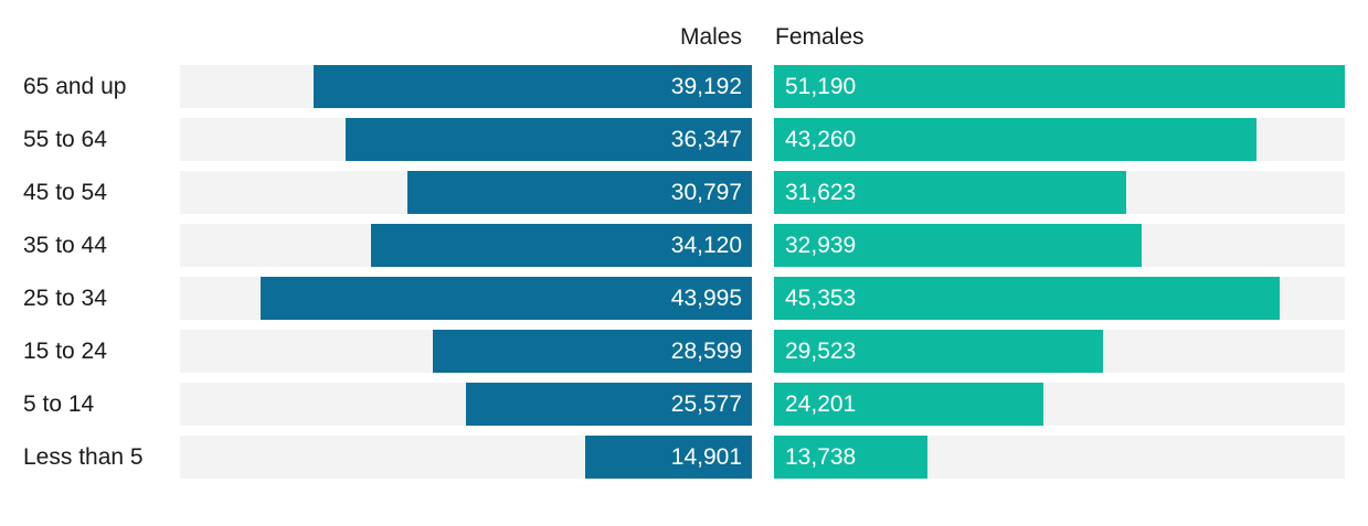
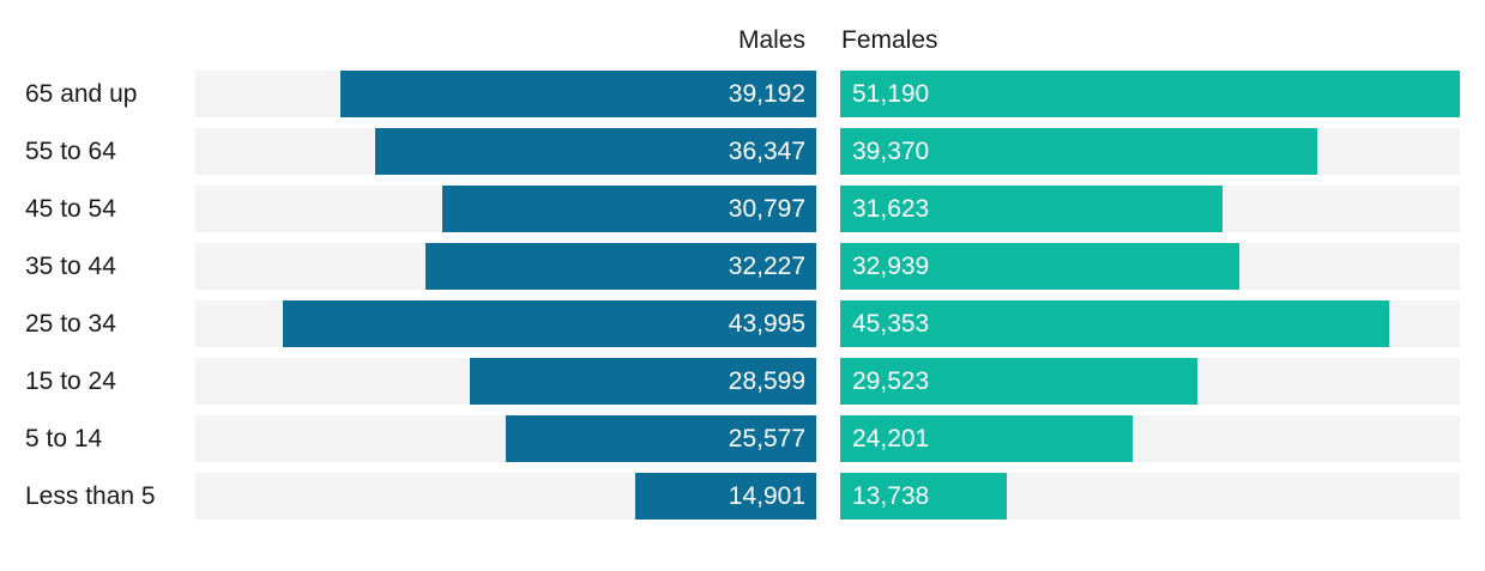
Females/55 to 64: 43,260 -> 39,370
Males/35 to 44: 34,120 -> 32,227
